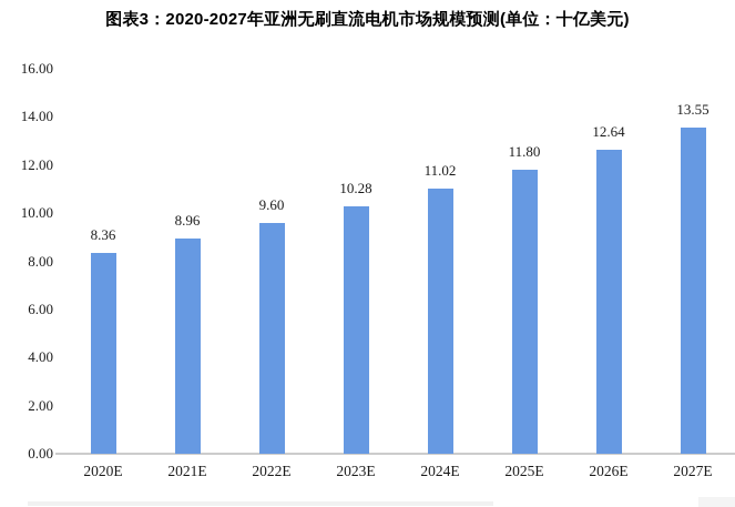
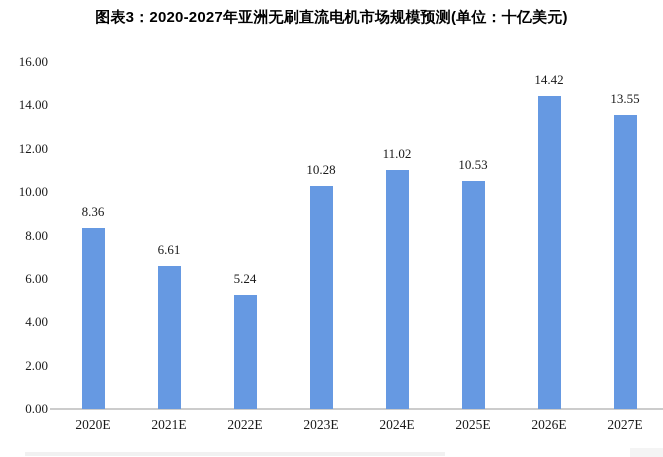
2021E: 8.96 -> 6.61
2022E: 9.60 -> 5.24
2025E: 11.80 -> 10.53
2026E: 12.64 -> 14.42
